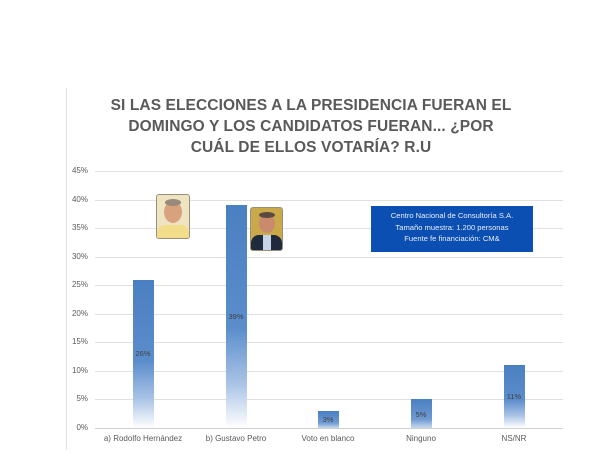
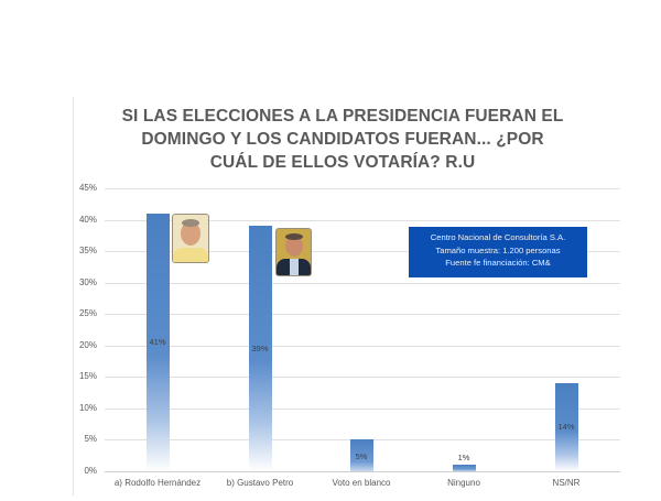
a) Rodolfo Hernández: 26% -> 41%
Voto en blanco: 3% -> 5%
Ninguno: 5% -> 1%
NS/NR: 11% -> 14%
